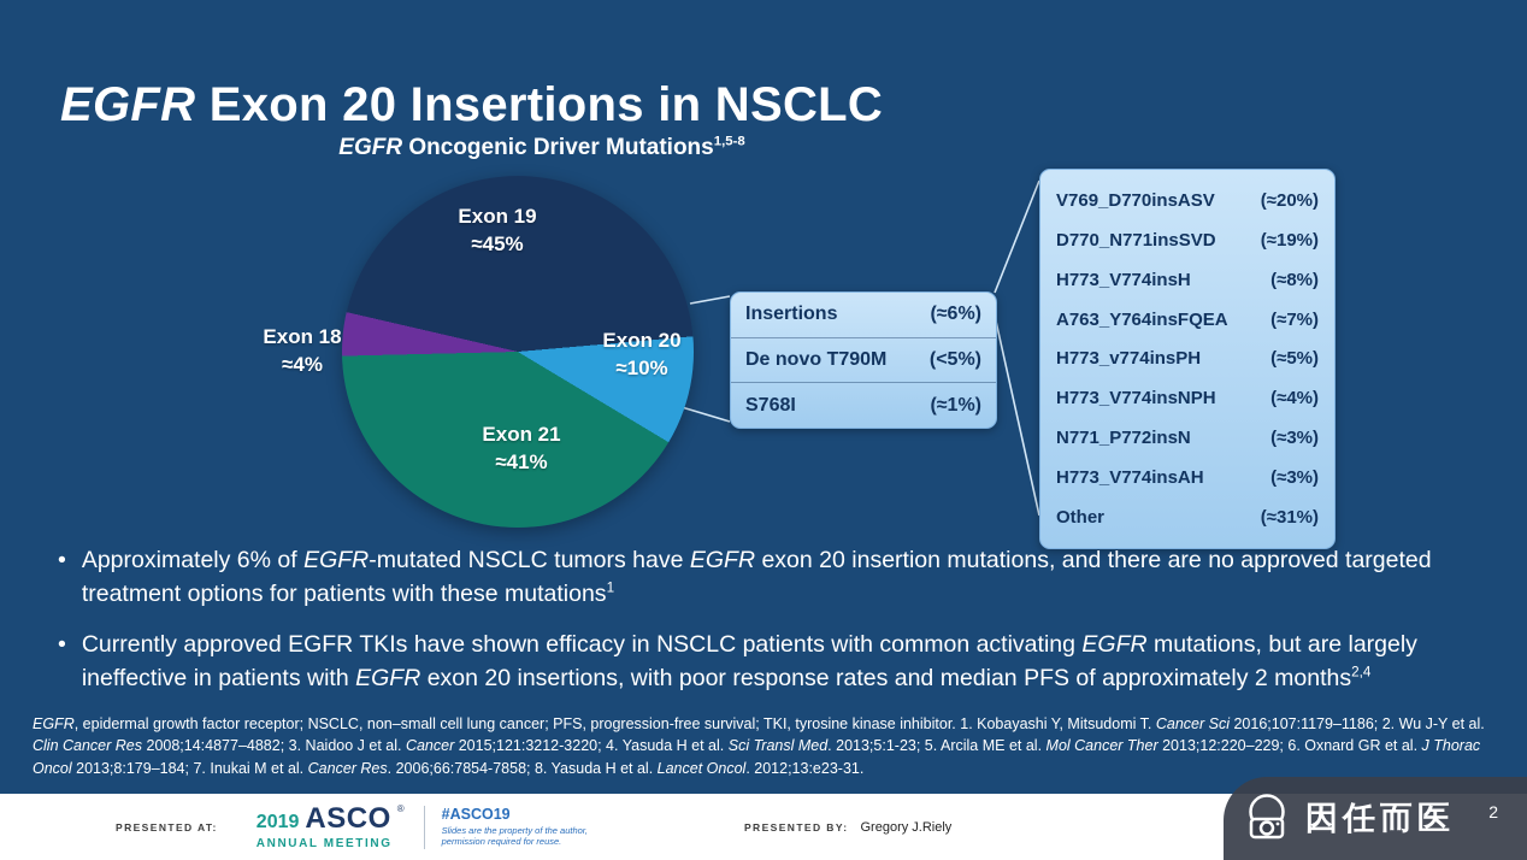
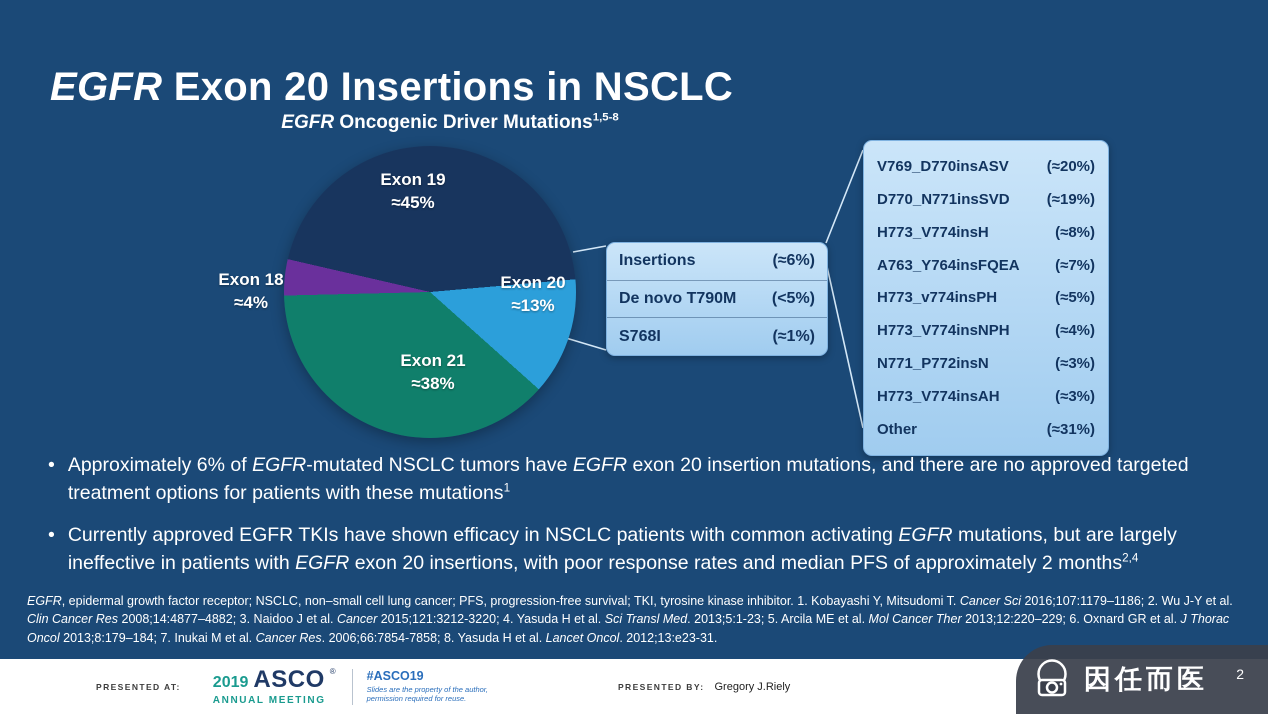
Exon 20: 10 -> 13
Exon 21: 41 -> 38
